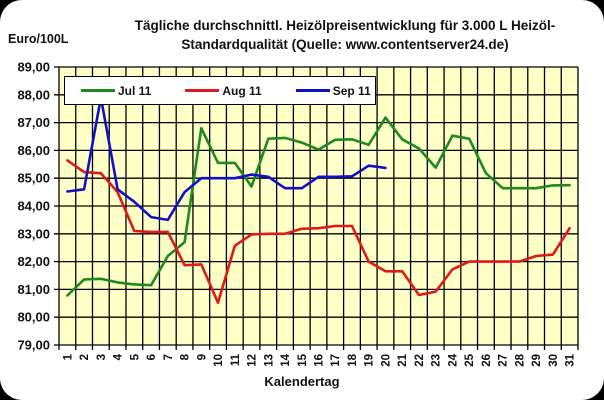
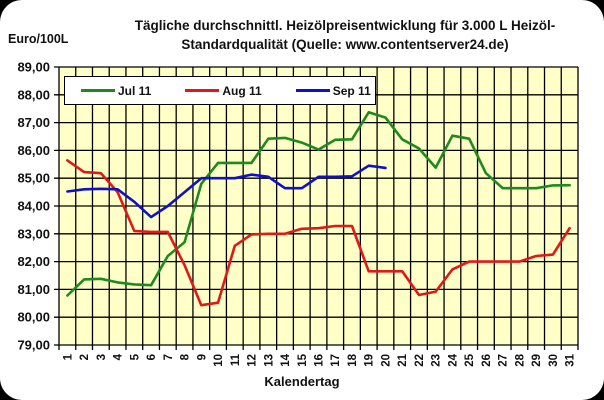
Sep 11/3: 87,9 -> 84,6
Sep 11/7: 83,5 -> 84,0
Jul 11/9: 86,8 -> 84,8
Aug 11/9: 81,9 -> 80,4
Jul 11/12: 84,7 -> 85,5
Jul 11/19: 86,2 -> 87,4
Aug 11/19: 82,0 -> 81,7
